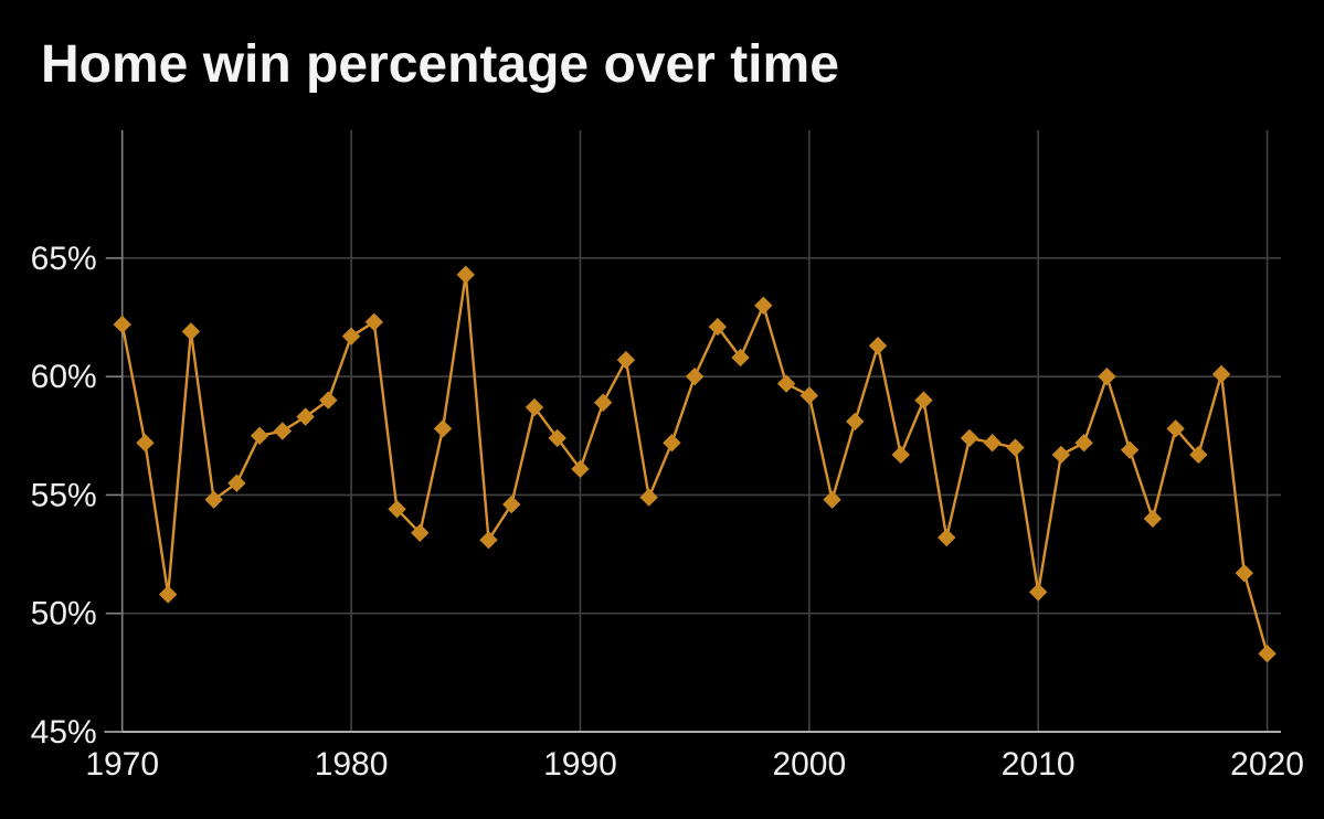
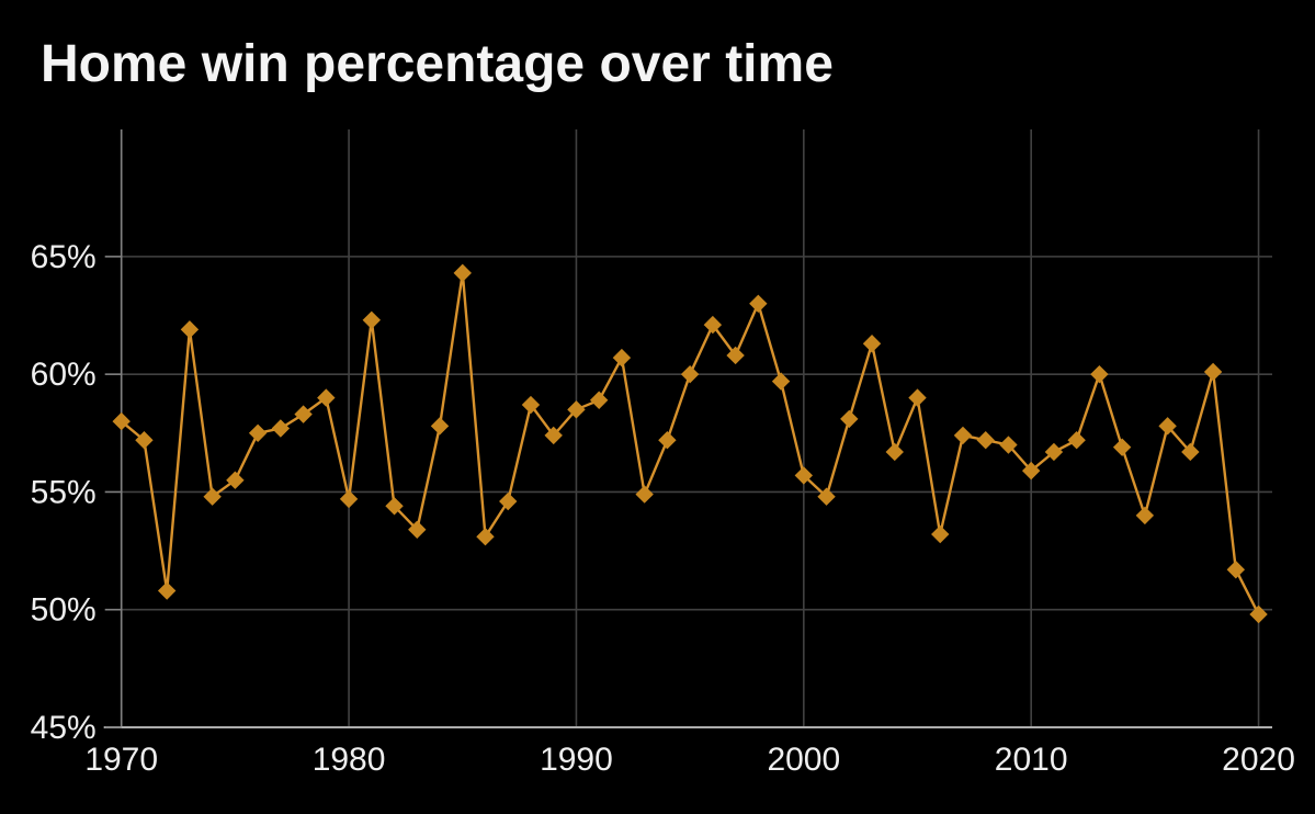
1970: 62.2% -> 58.0%
1980: 61.7% -> 54.7%
1990: 56.1% -> 58.5%
2000: 59.2% -> 55.7%
2010: 50.9% -> 55.9%
2020: 48.3% -> 49.8%
